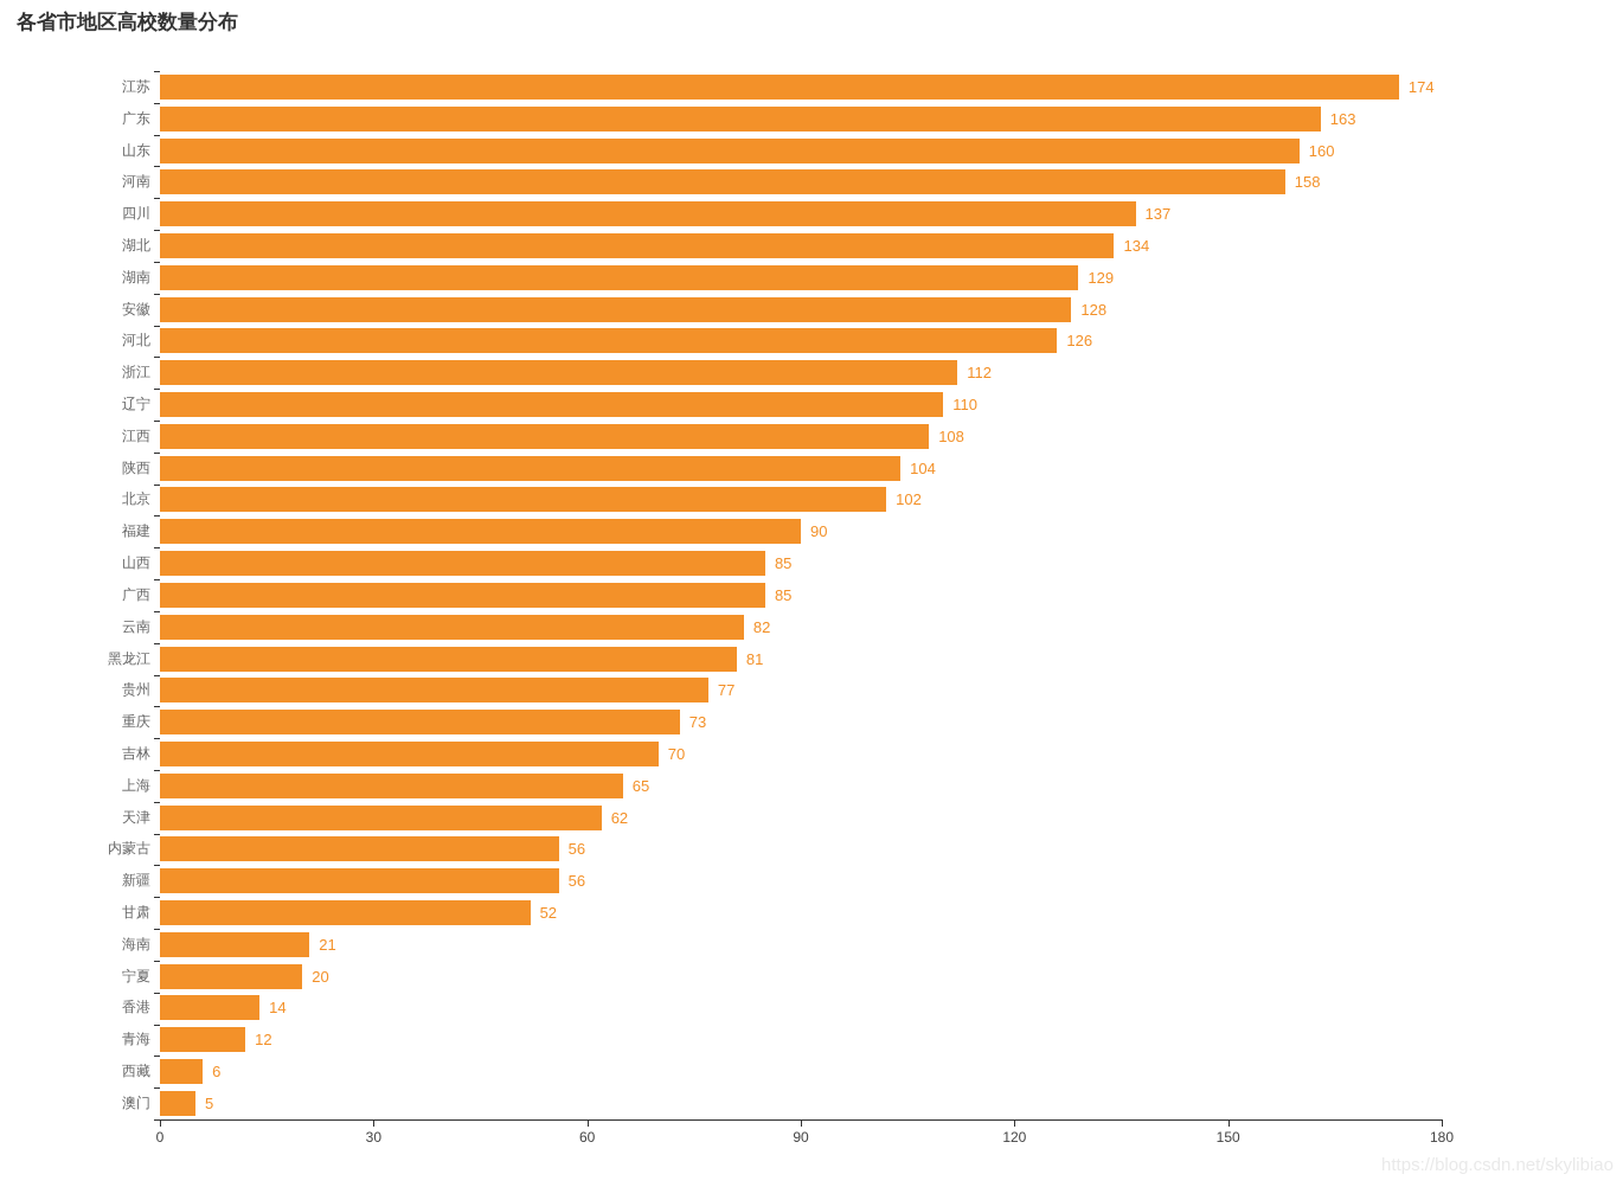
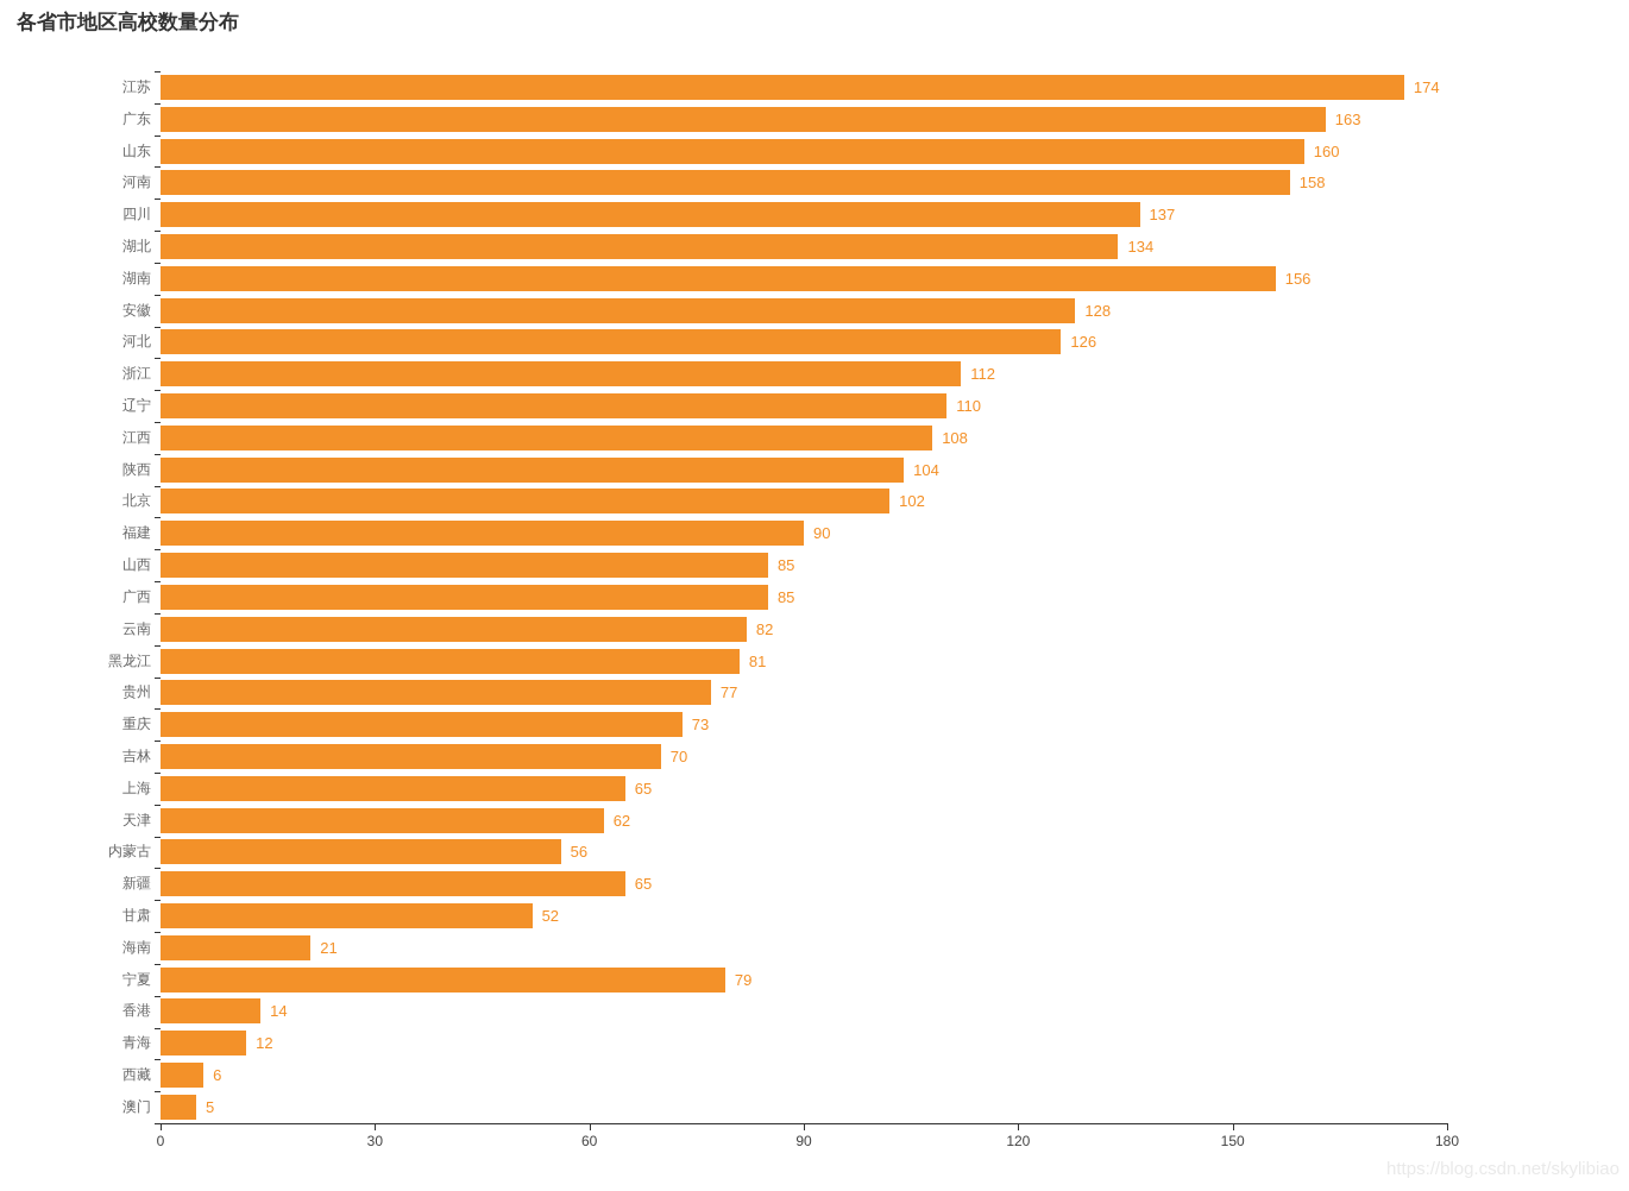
湖南: 129 -> 156
新疆: 56 -> 65
宁夏: 20 -> 79
